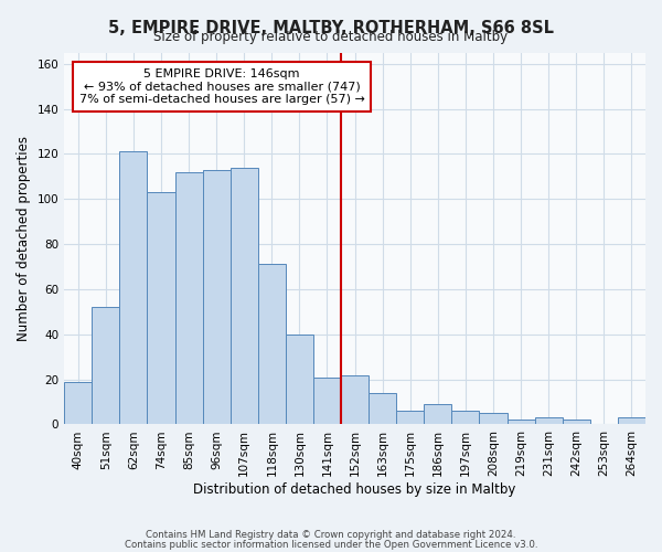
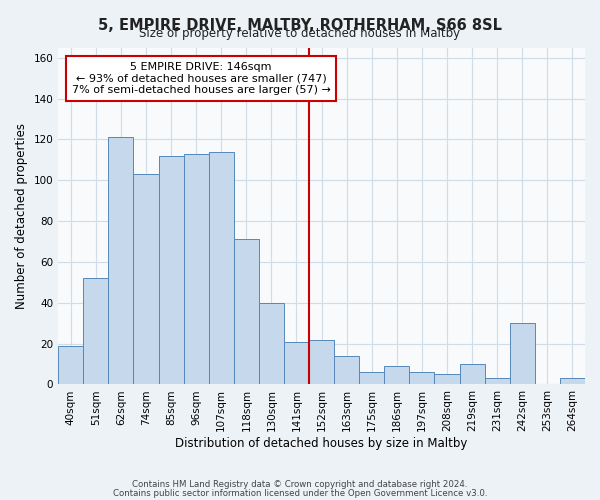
219sqm: 2 -> 10
242sqm: 2 -> 30
